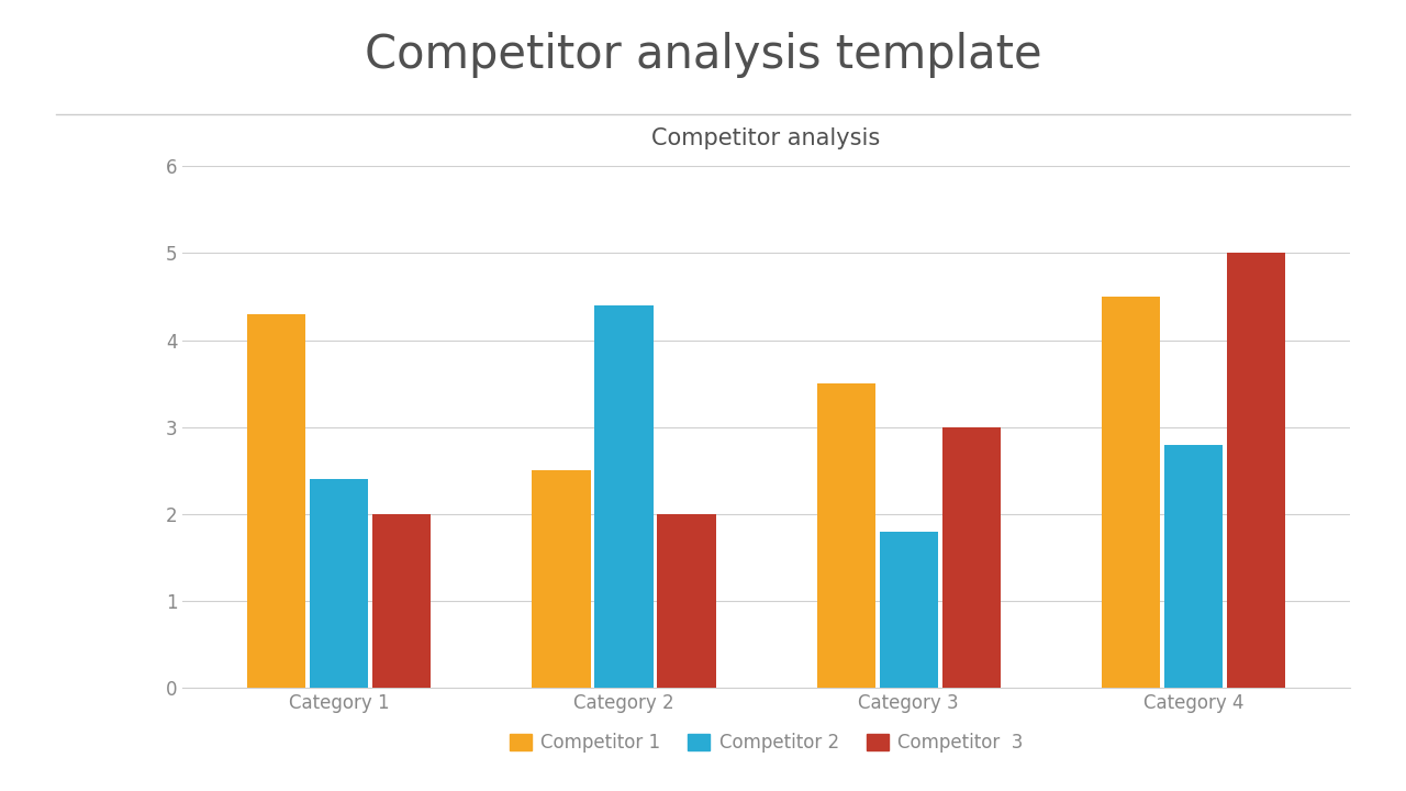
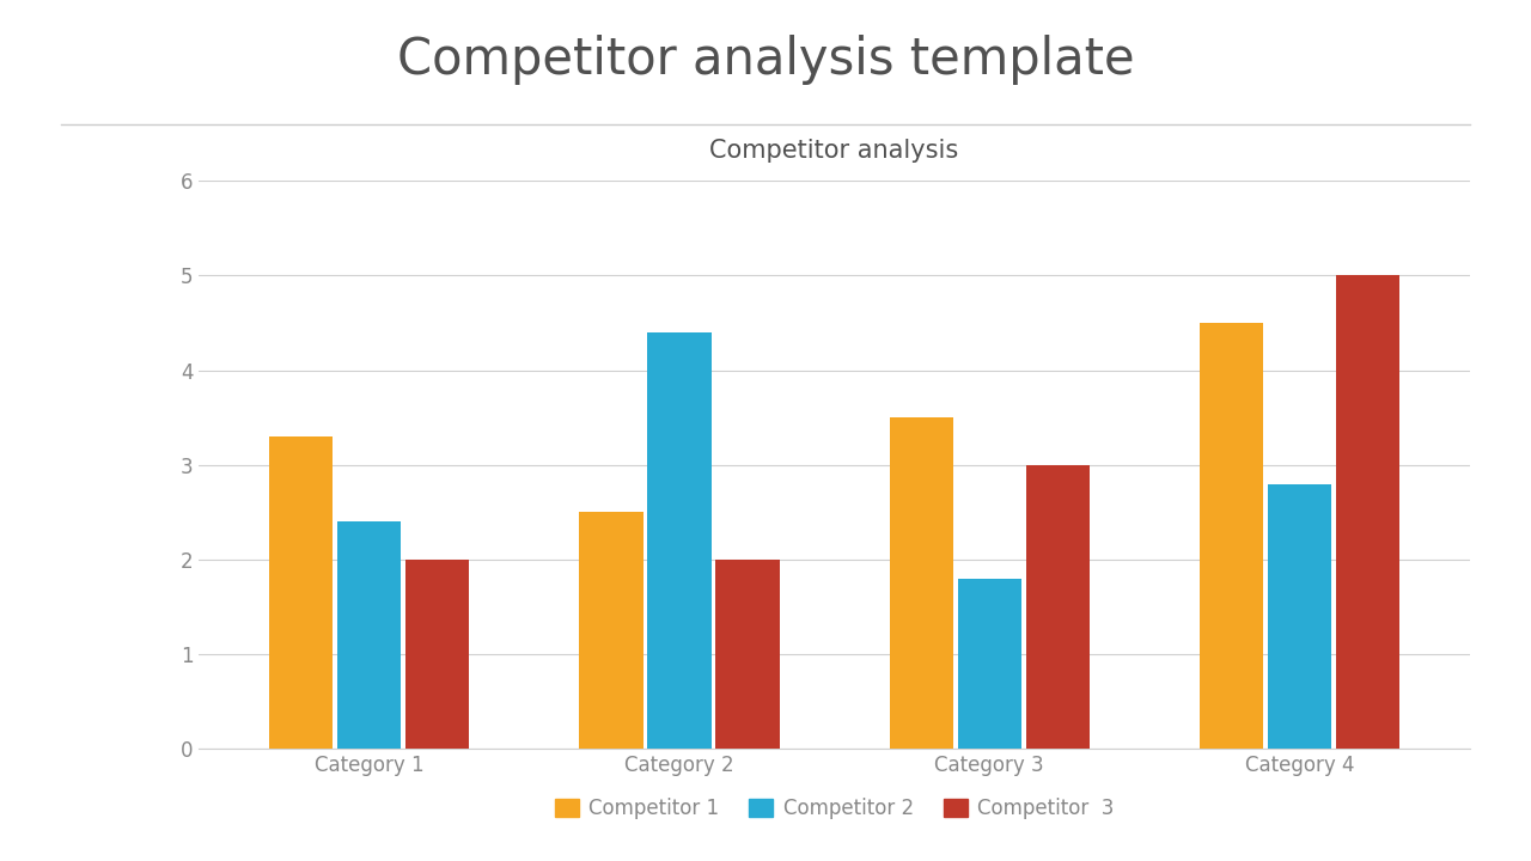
Competitor 1/Category 1: 4.3 -> 3.3
